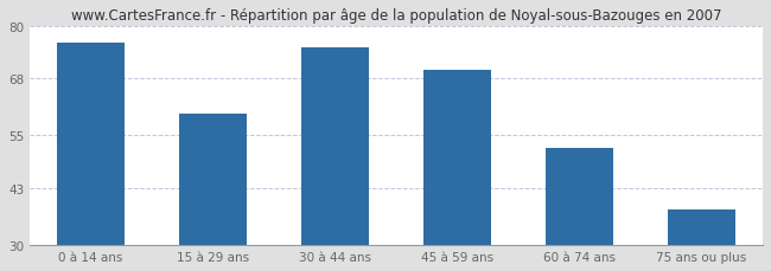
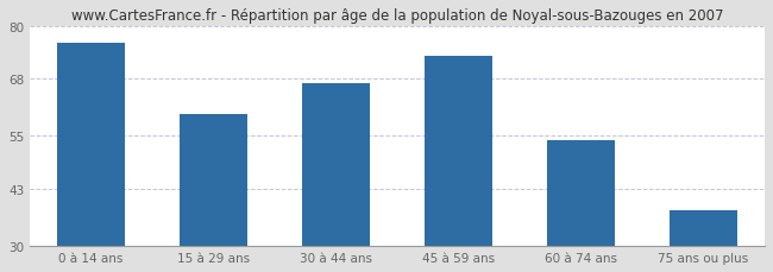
30 à 44 ans: 75 -> 67
45 à 59 ans: 70 -> 73
60 à 74 ans: 52 -> 54
